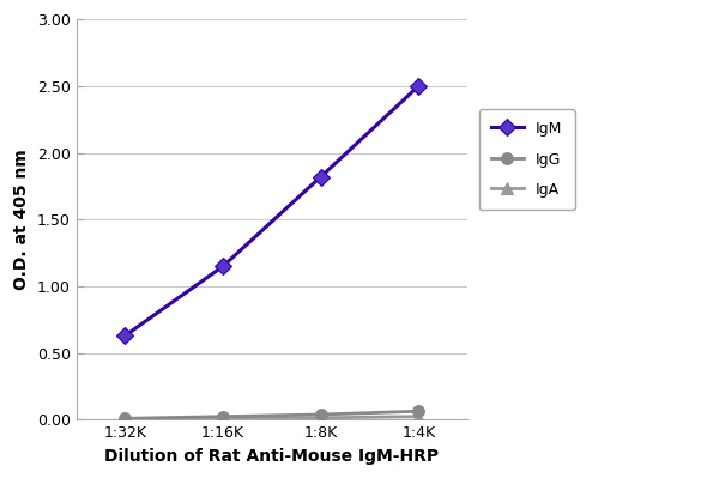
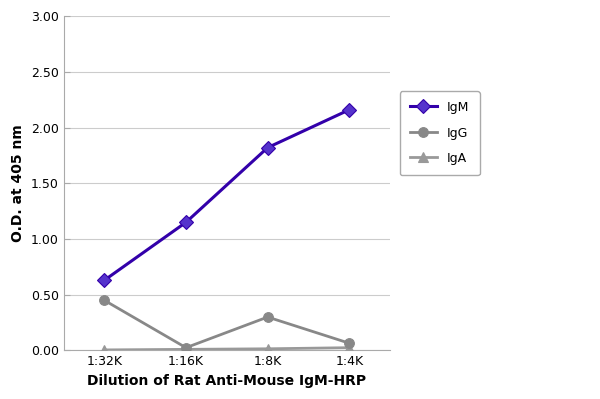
IgG/1:32K: 0.01 -> 0.45
IgG/1:8K: 0.04 -> 0.30
IgM/1:4K: 2.50 -> 2.16
